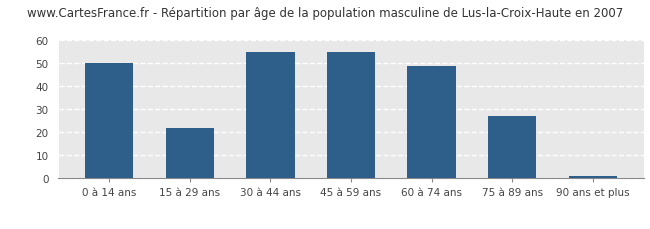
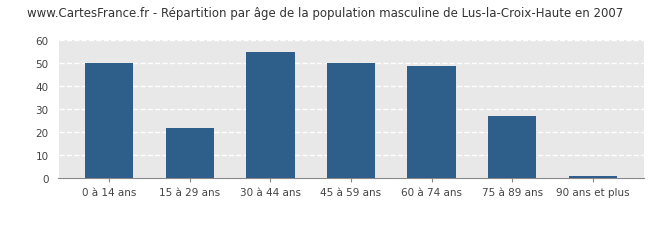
45 à 59 ans: 55 -> 50
